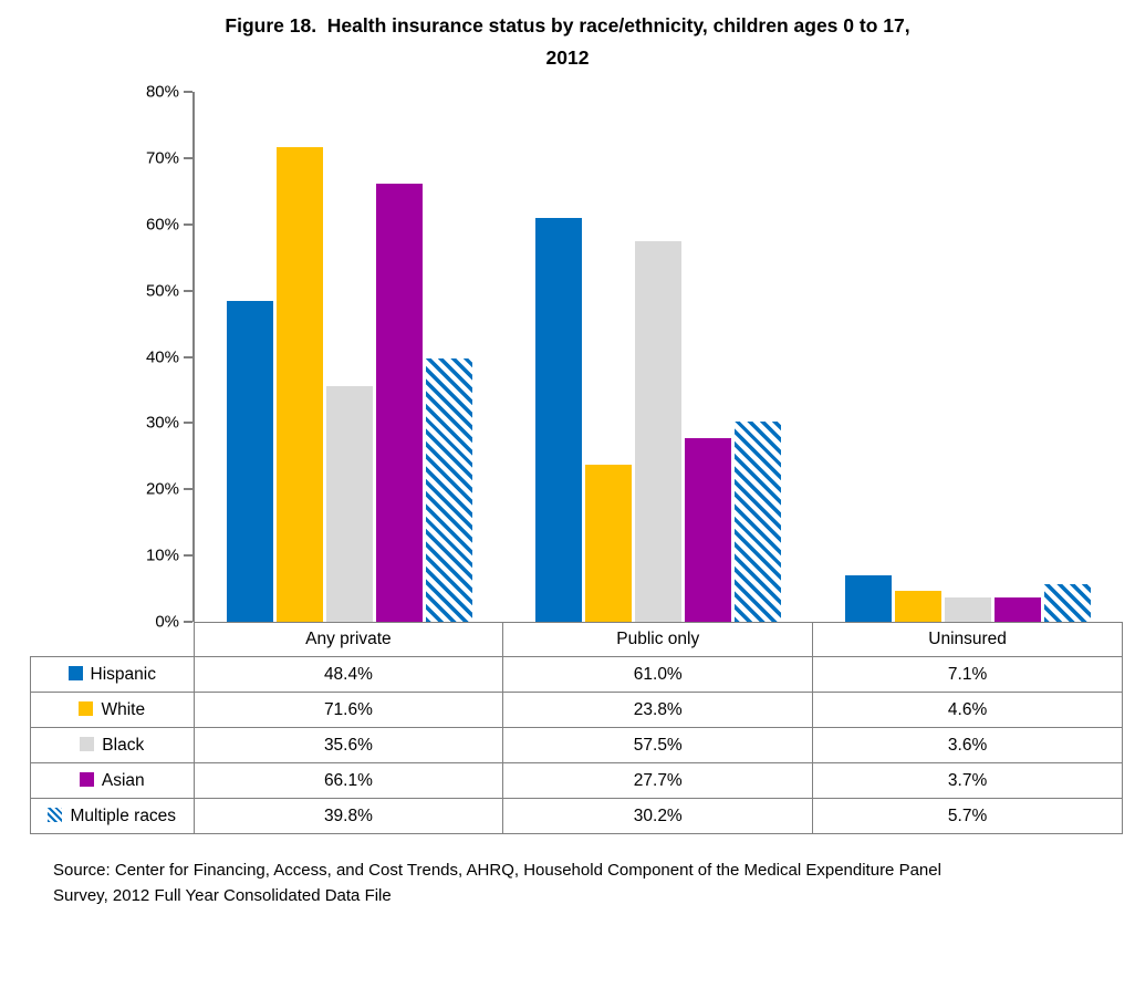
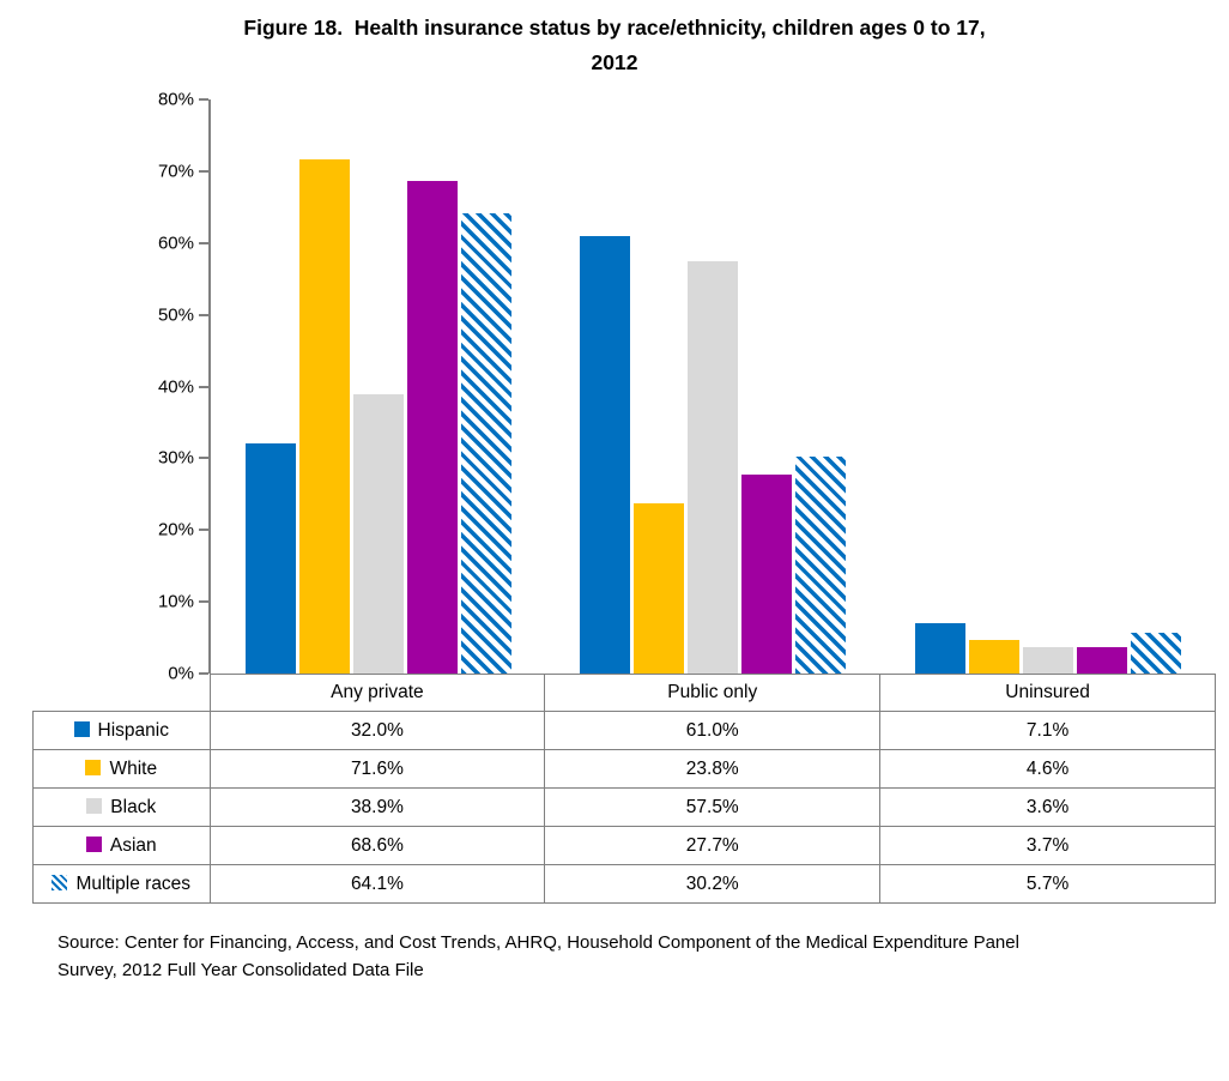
Hispanic/Any private: 48.4% -> 32.0%
Black/Any private: 35.6% -> 38.9%
Asian/Any private: 66.1% -> 68.6%
Multiple races/Any private: 39.8% -> 64.1%
